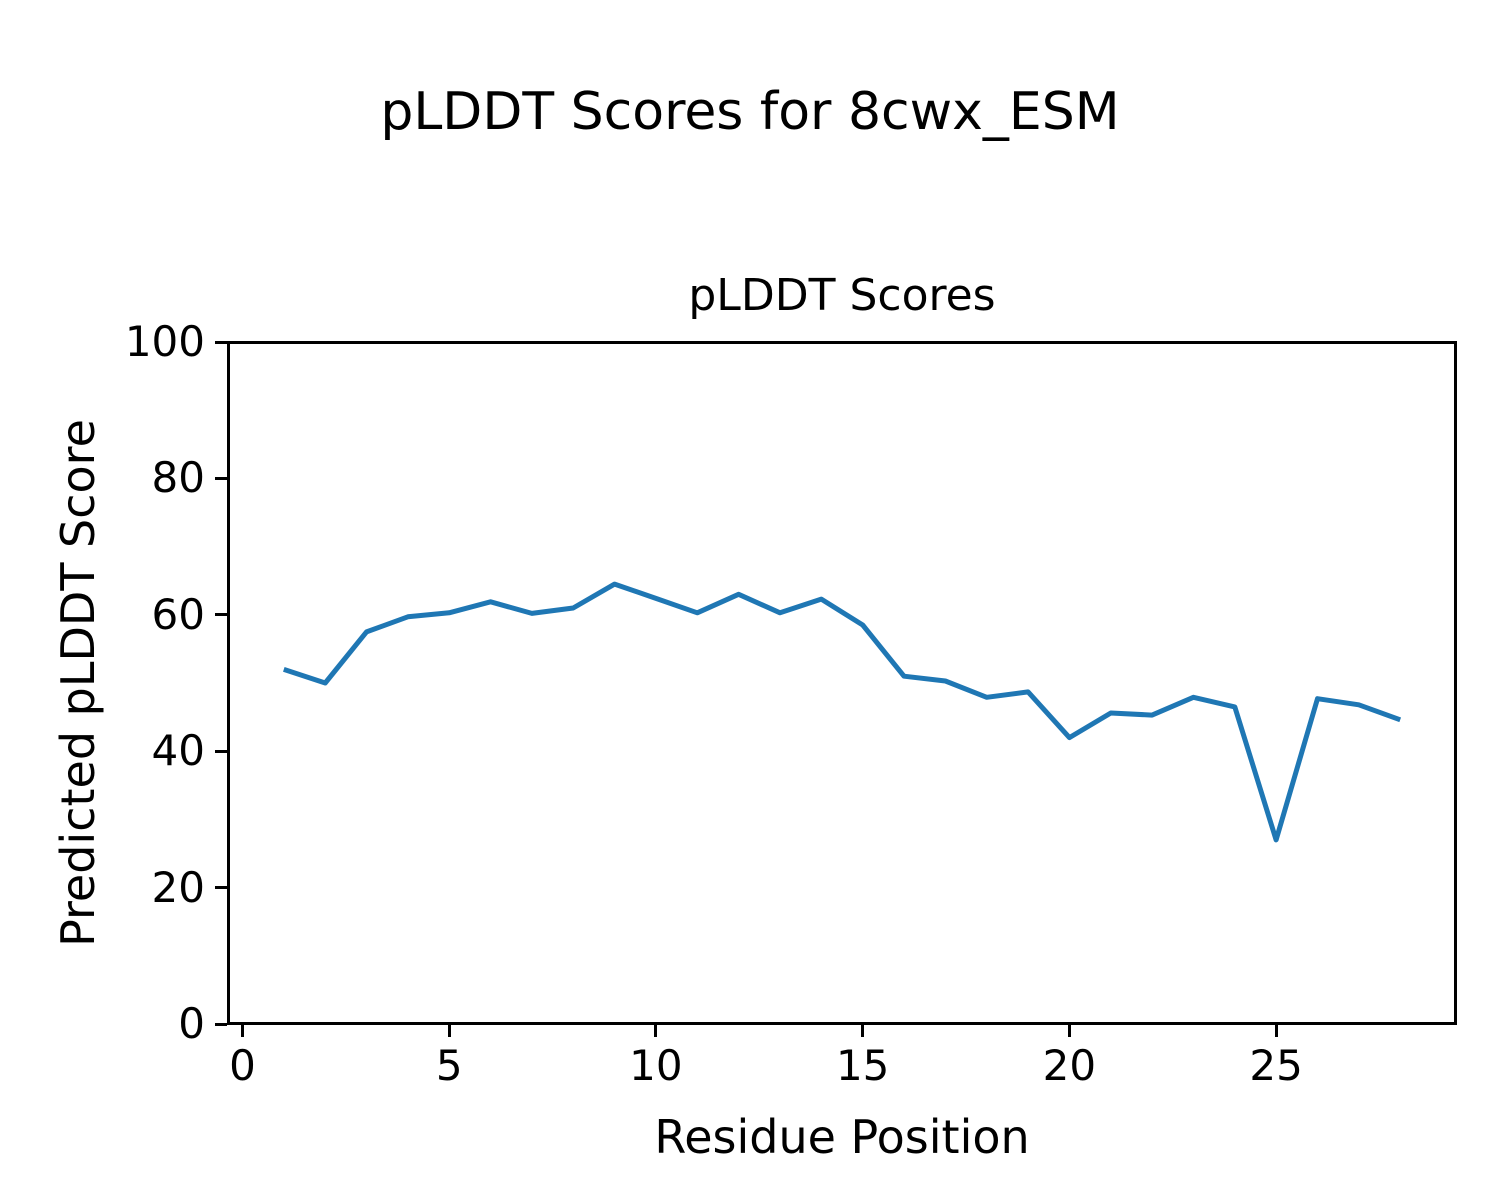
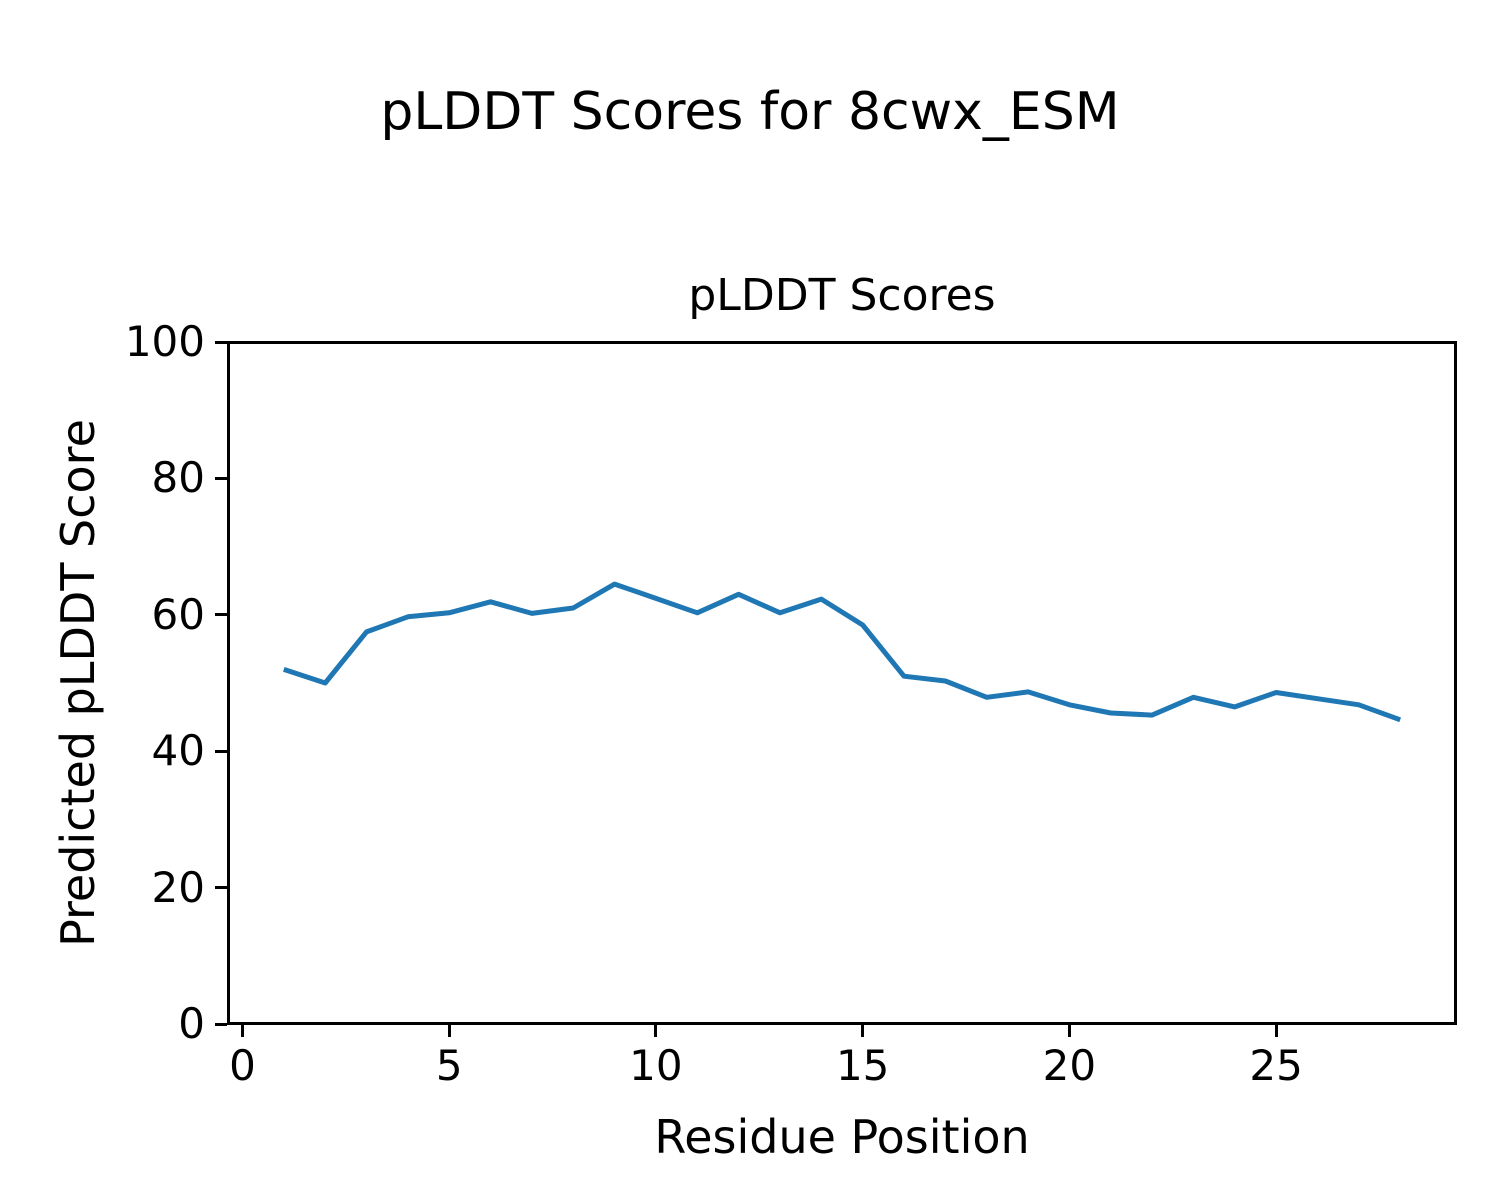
20: 42 -> 47
25: 27 -> 49
